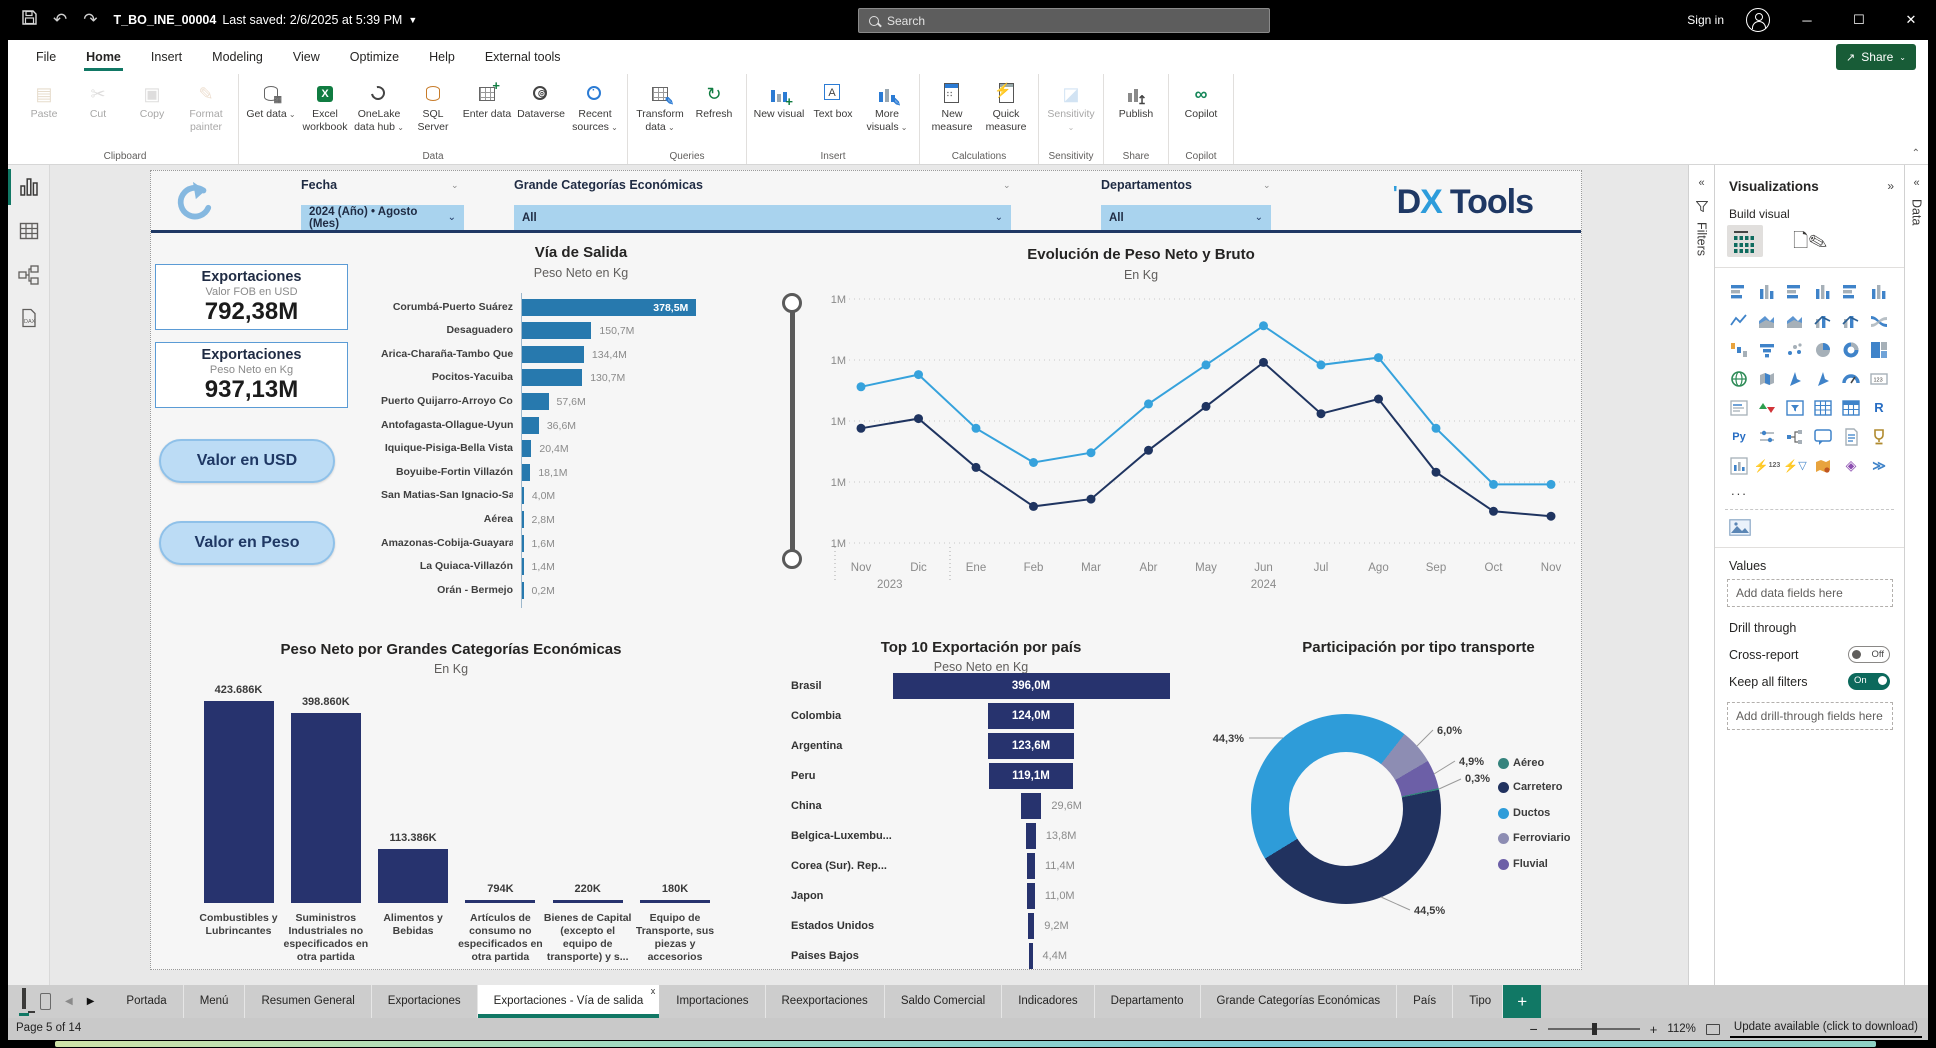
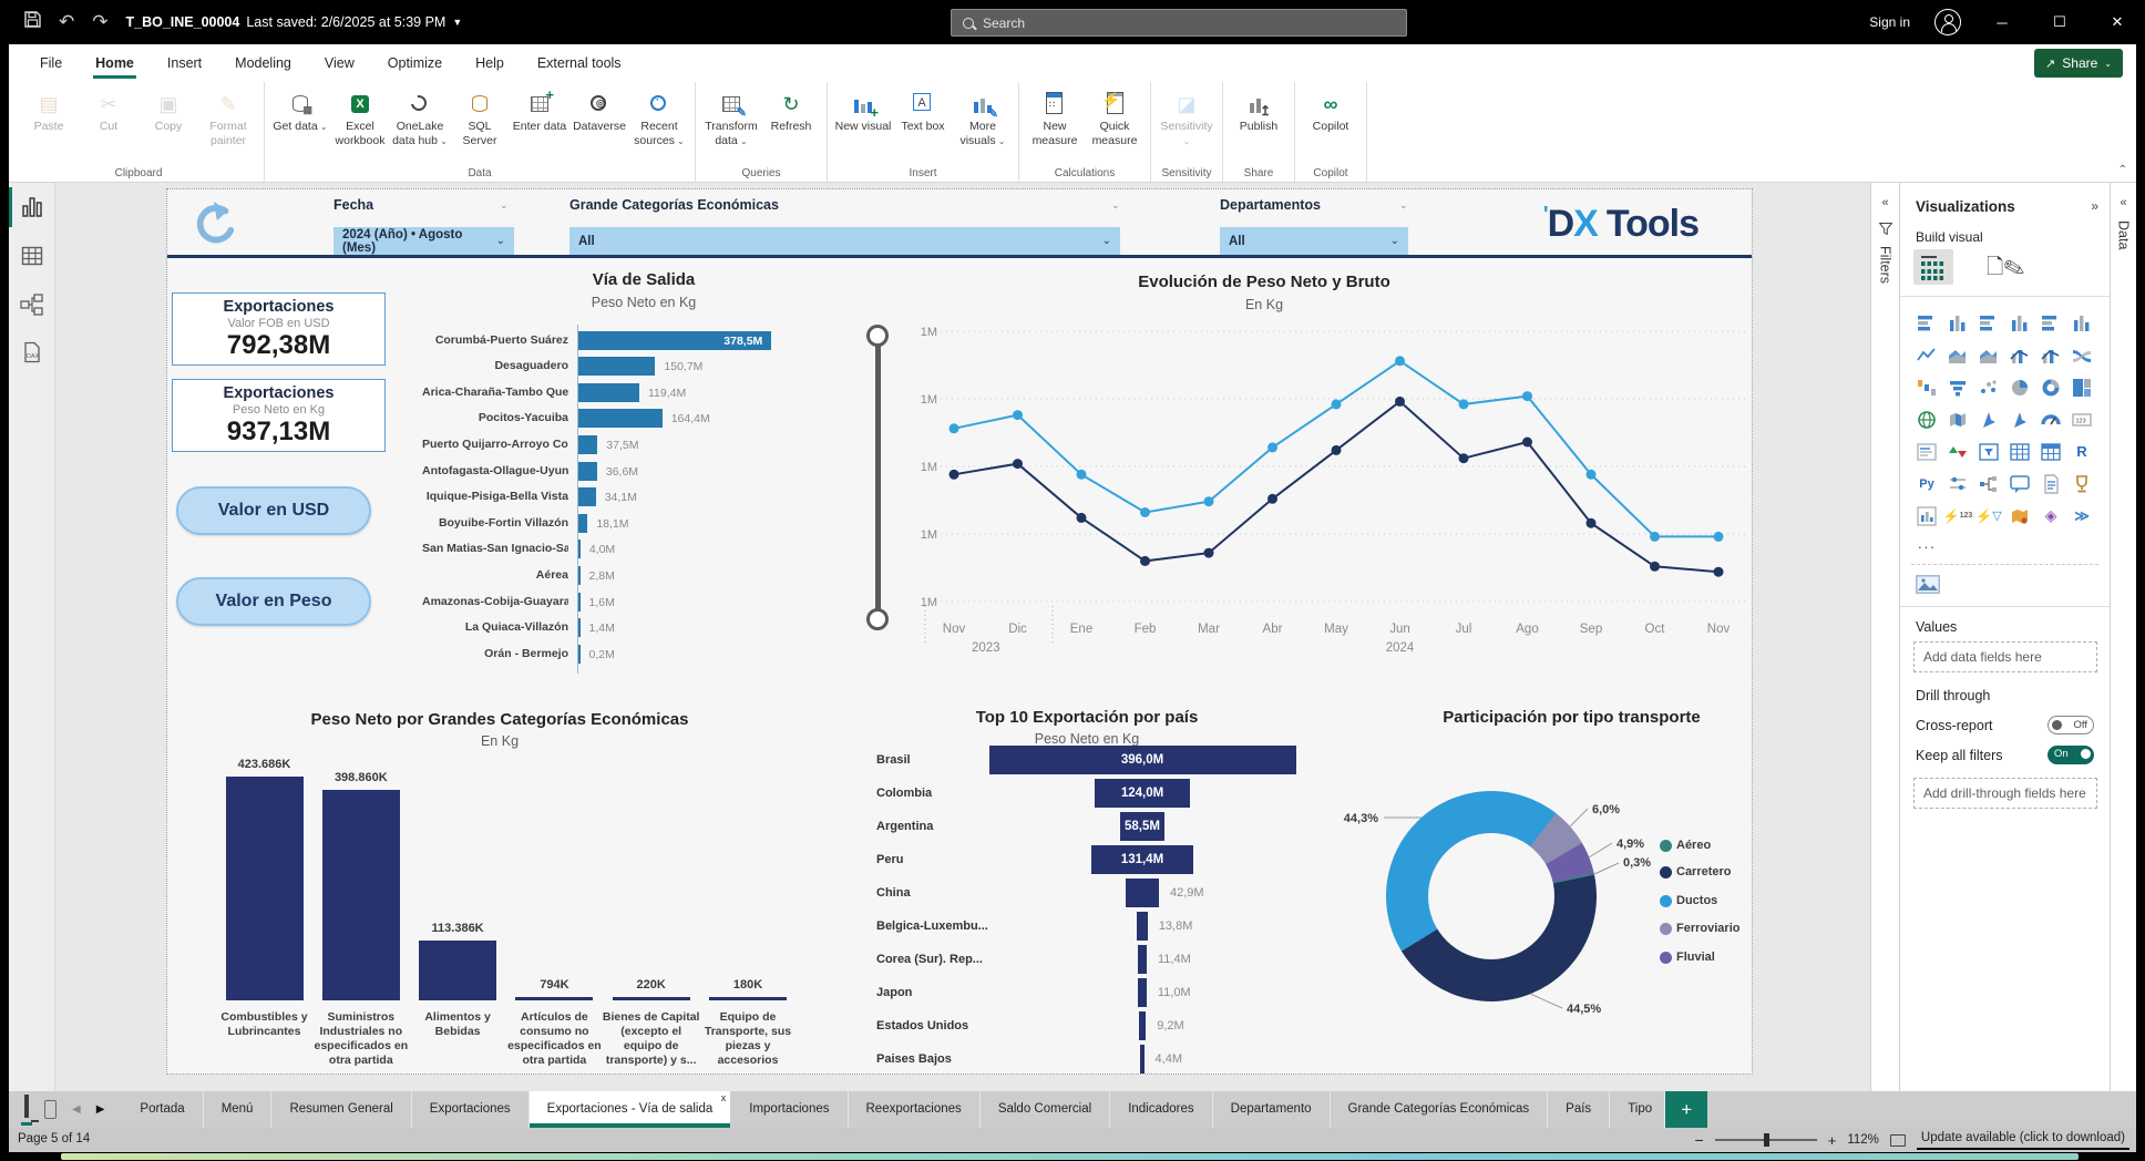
Vía de Salida/Arica-Charaña-Tambo Que...: 134,4M -> 119,4M
Vía de Salida/Pocitos-Yacuiba: 130,7M -> 164,4M
Vía de Salida/Puerto Quijarro-Arroyo Co...: 57,6M -> 37,5M
Vía de Salida/Iquique-Pisiga-Bella Vista: 20,4M -> 34,1M
Top 10 Exportación por país/Argentina: 123,6M -> 58,5M
Top 10 Exportación por país/Peru: 119,1M -> 131,4M
Top 10 Exportación por país/China: 29,6M -> 42,9M
